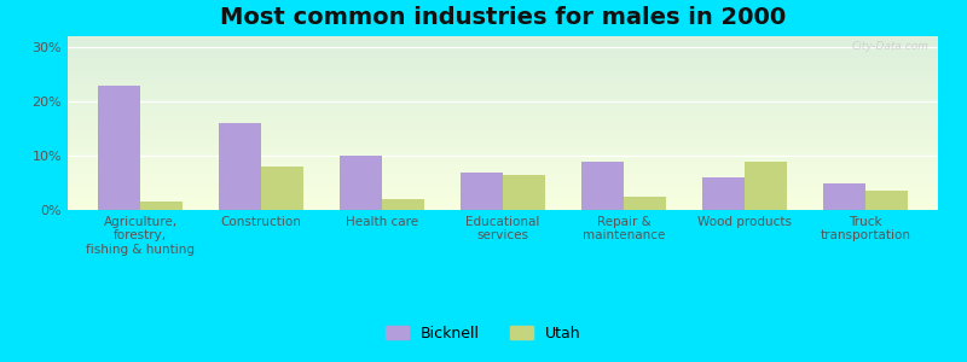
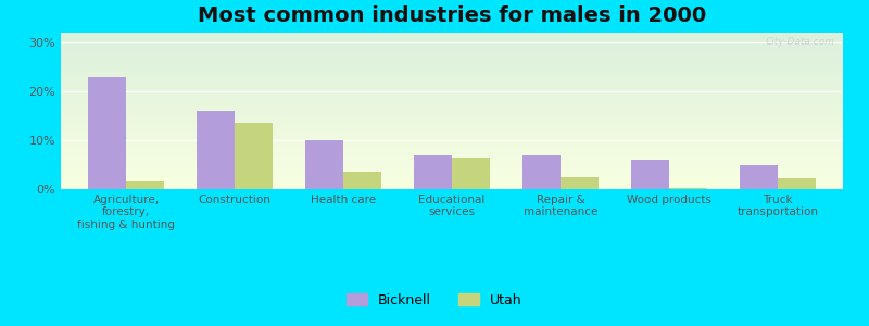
Utah/Construction: 8.0% -> 13.5%
Utah/Health care: 2.0% -> 3.5%
Bicknell/Repair & maintenance: 9% -> 7%
Utah/Wood products: 9.0% -> 0.3%
Utah/Truck transportation: 3.5% -> 2.2%
